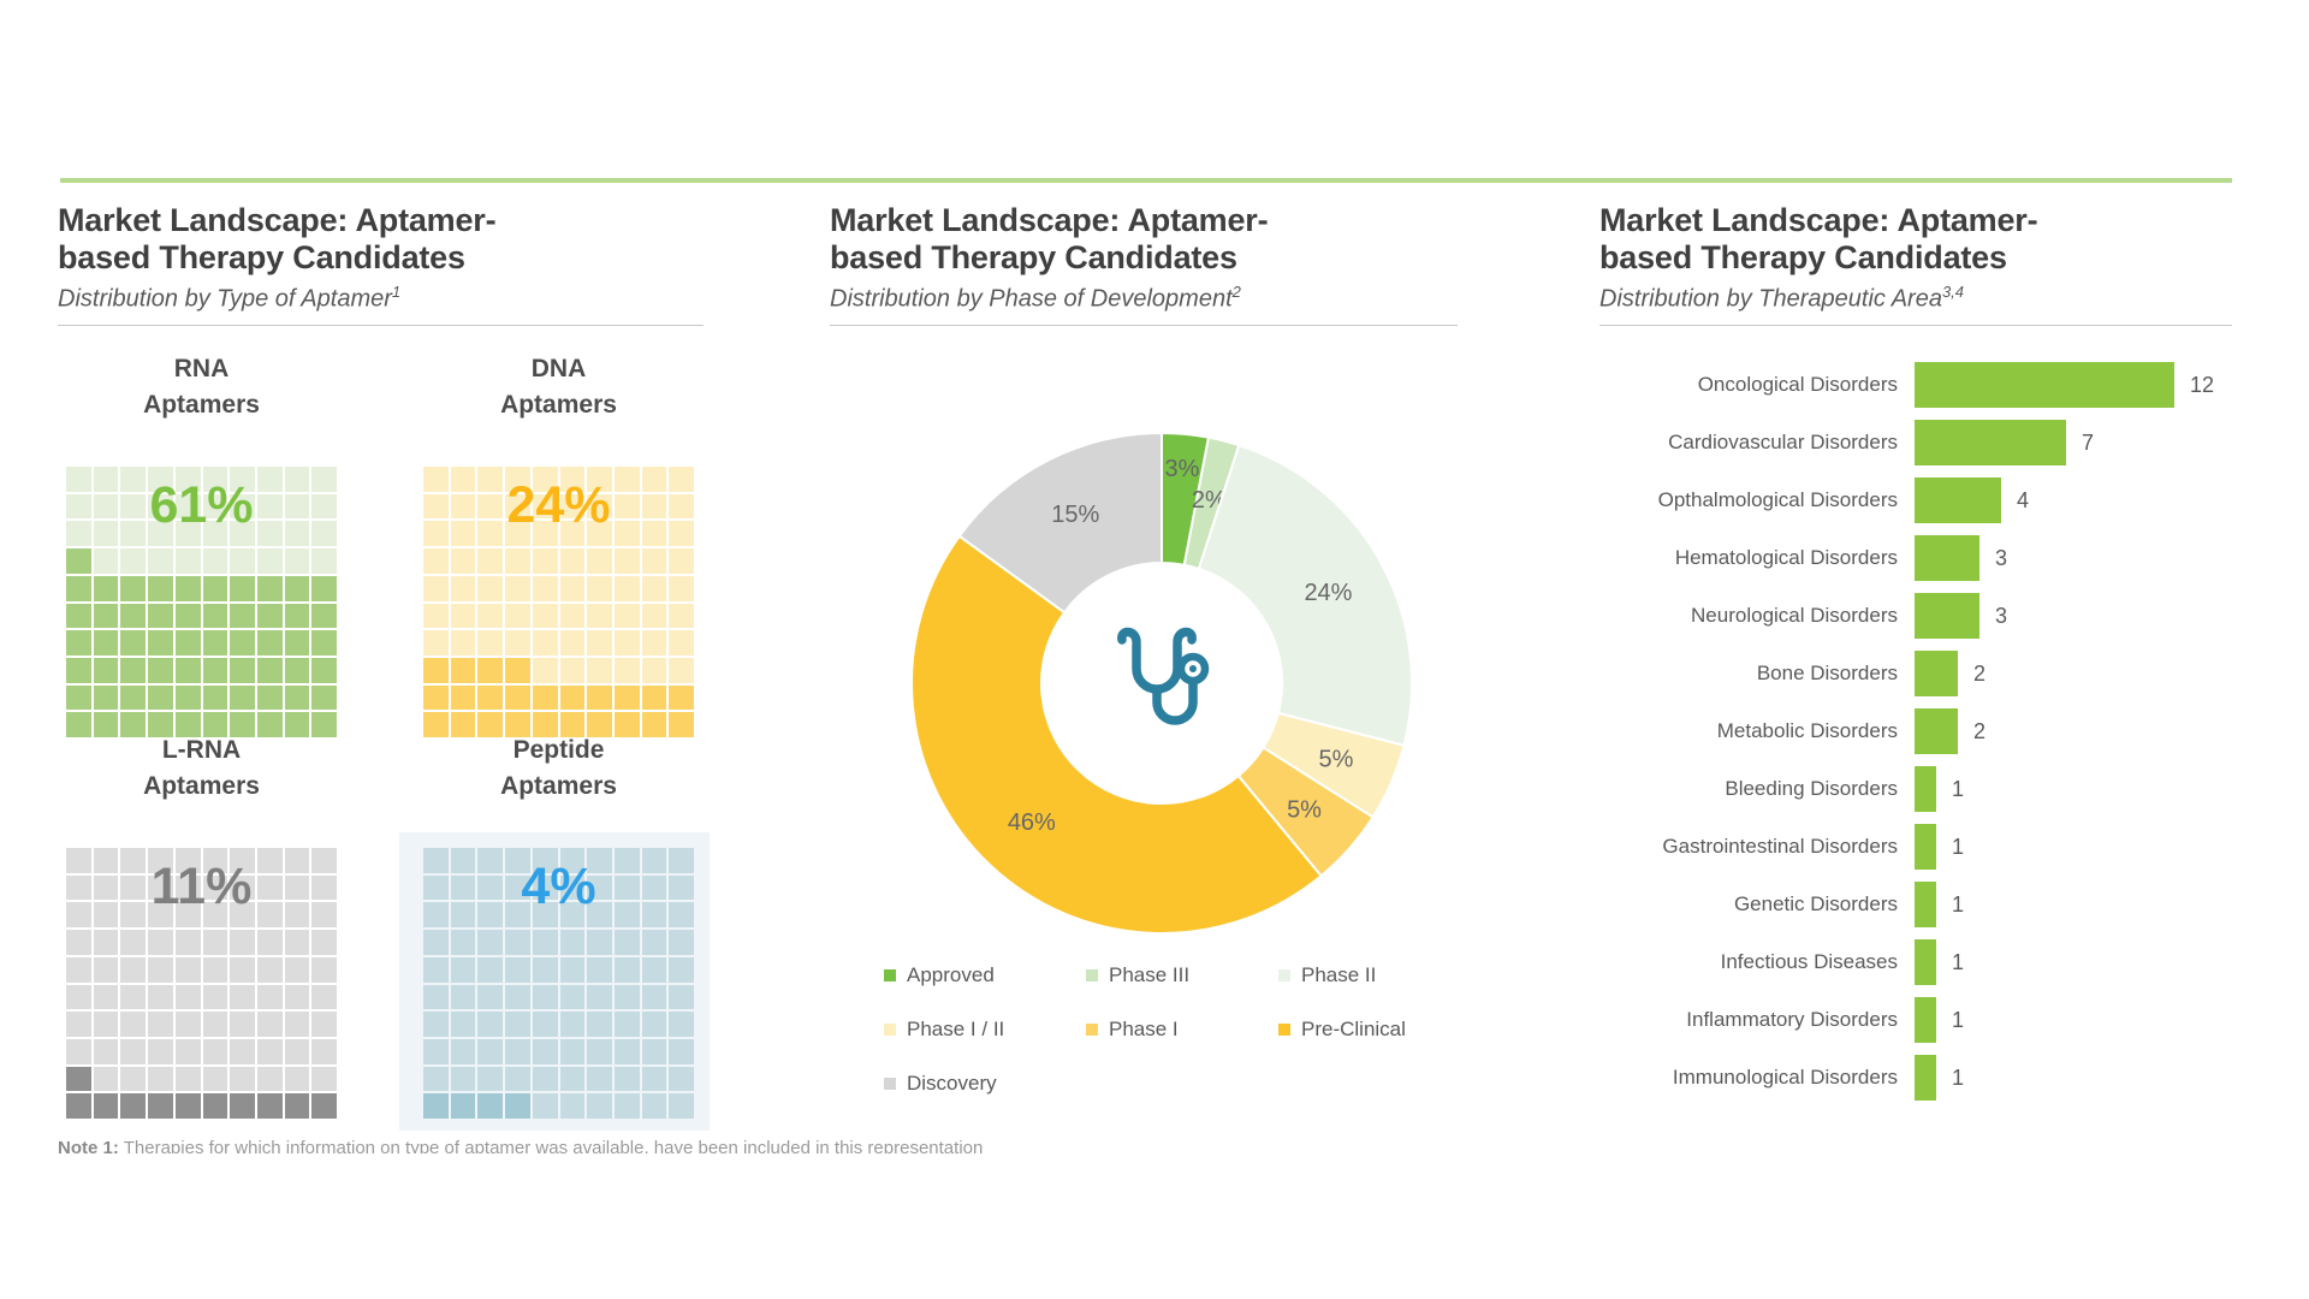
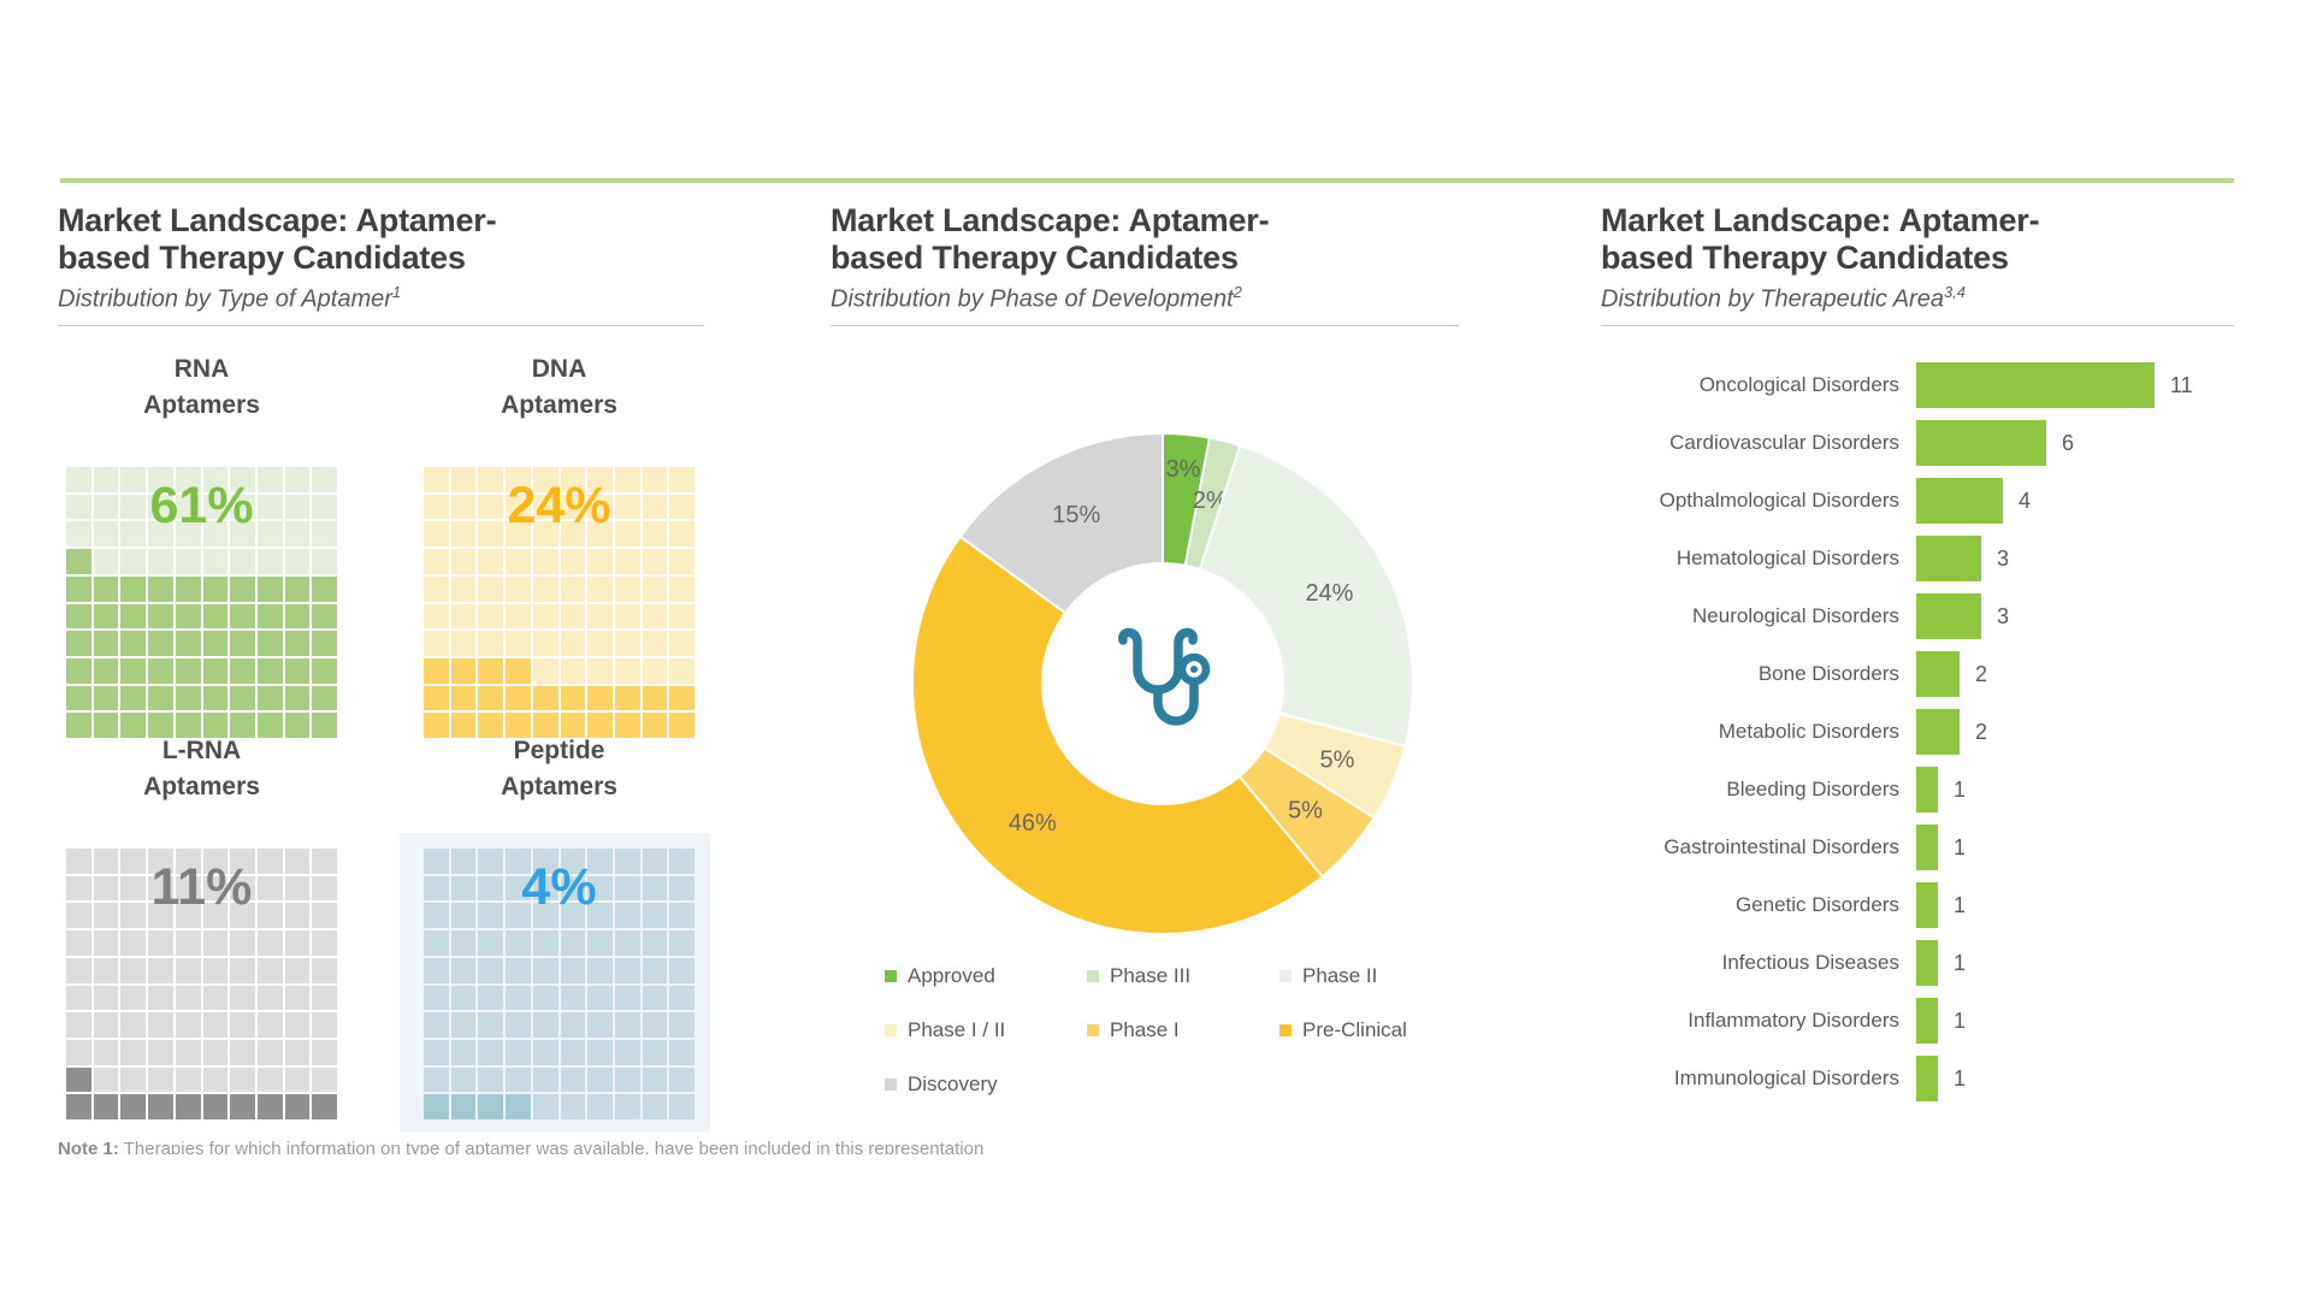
Distribution by Therapeutic Area/Oncological Disorders: 12 -> 11
Distribution by Therapeutic Area/Cardiovascular Disorders: 7 -> 6
